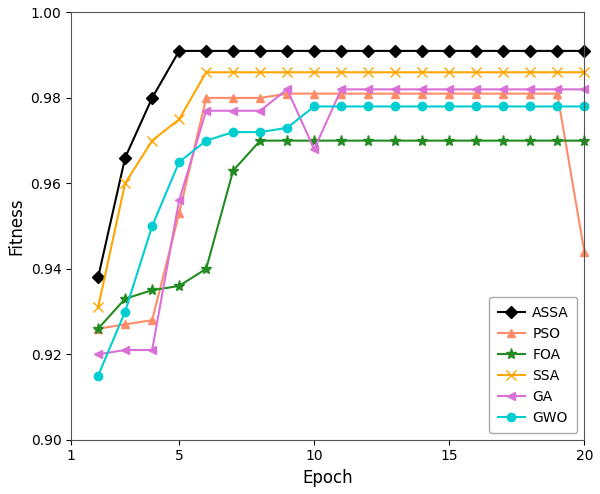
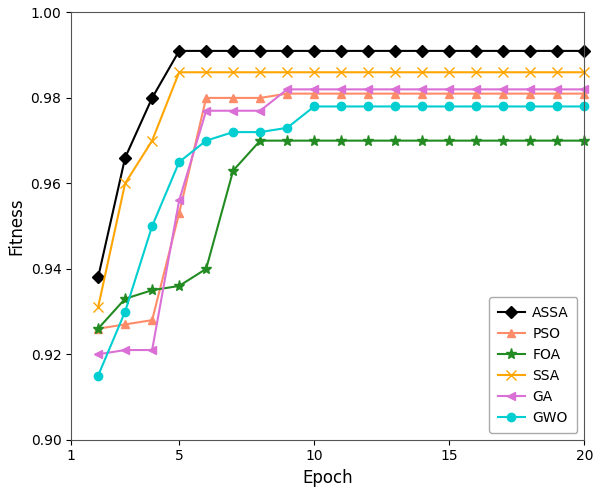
SSA/5: 0.975 -> 0.986
GA/10: 0.968 -> 0.982
PSO/20: 0.944 -> 0.981
